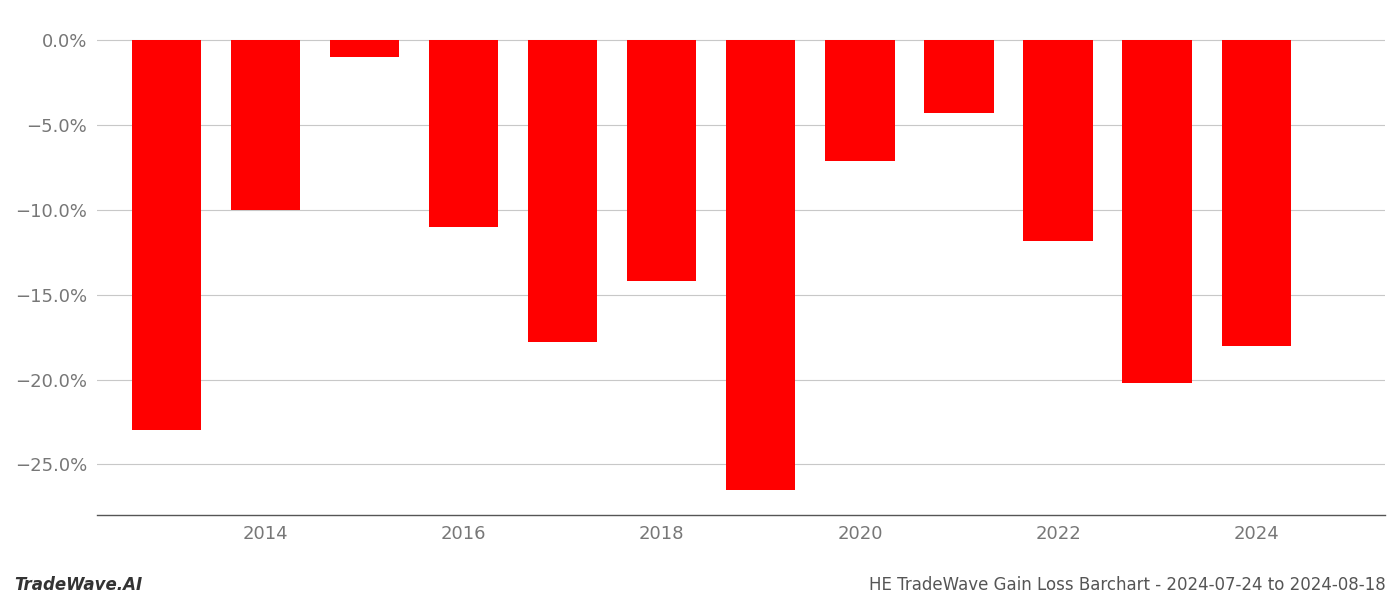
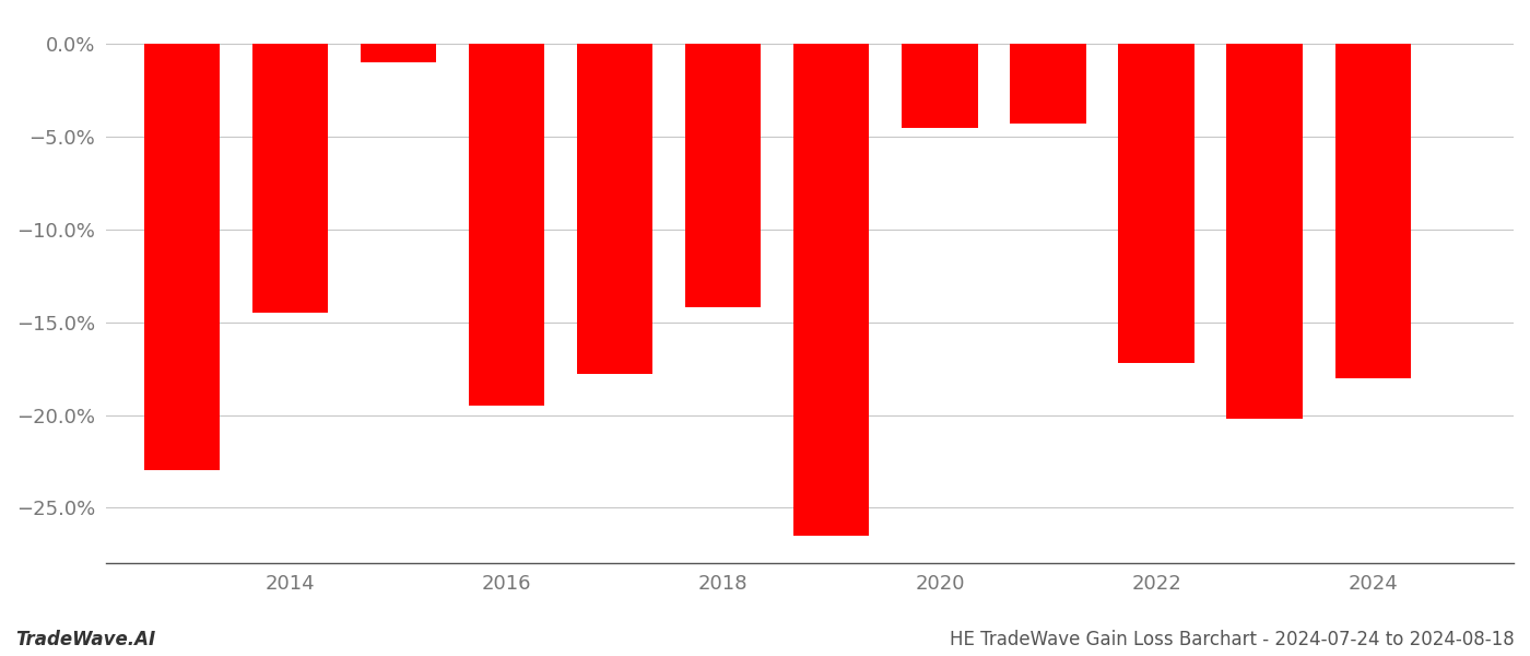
2014: -10.0% -> -14.5%
2016: -11.0% -> -19.5%
2020: -7.1% -> -4.5%
2022: -11.8% -> -17.2%
